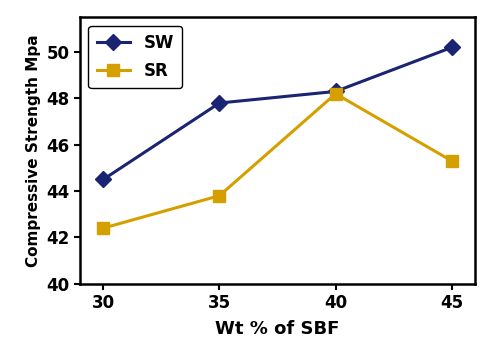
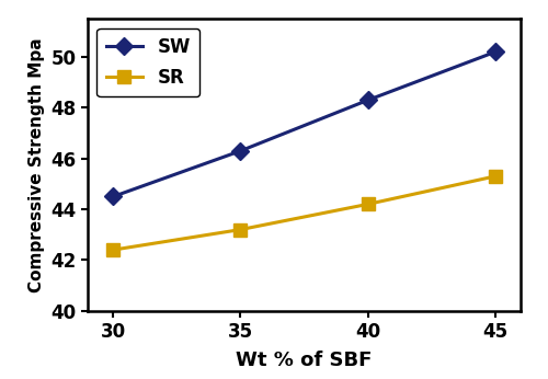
SW/35: 47.8 -> 46.3
SR/35: 43.8 -> 43.2
SR/40: 48.2 -> 44.2
